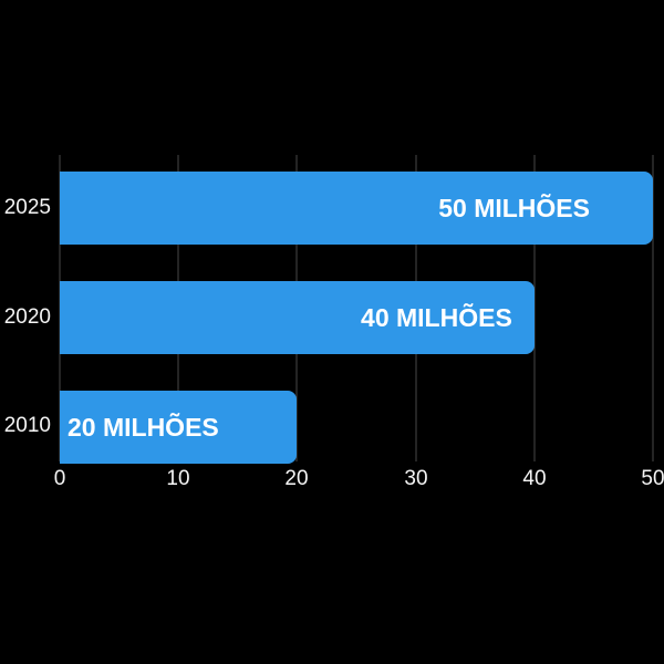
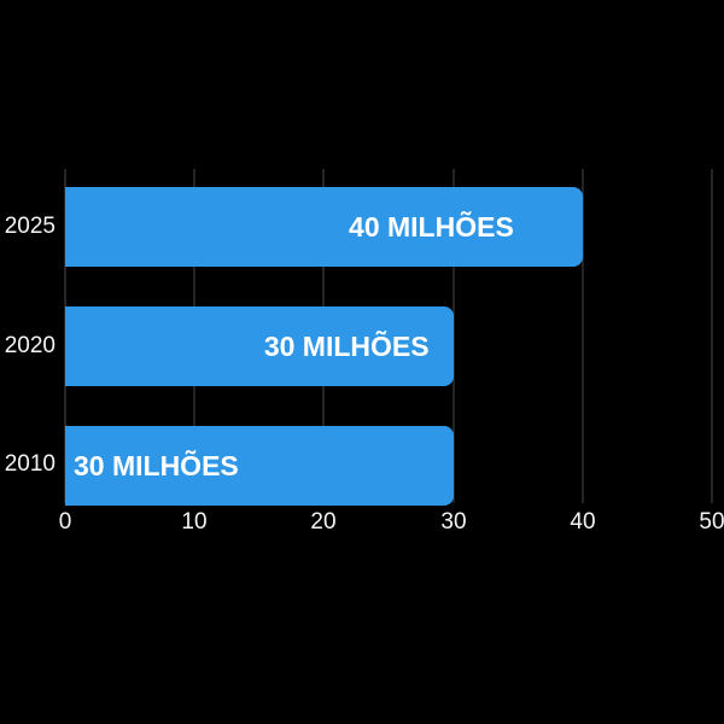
2025: 50 -> 40
2020: 40 -> 30
2010: 20 -> 30
